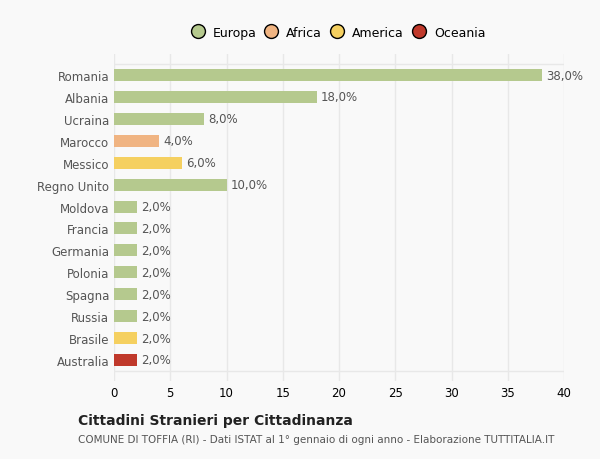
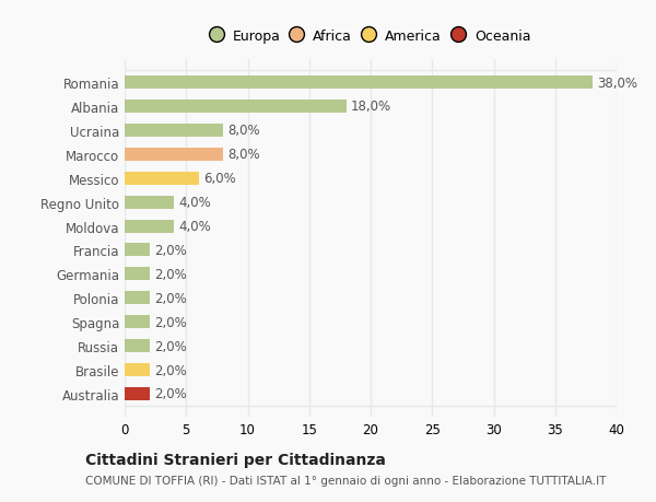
Marocco: 4,0% -> 8,0%
Regno Unito: 10,0% -> 4,0%
Moldova: 2,0% -> 4,0%
